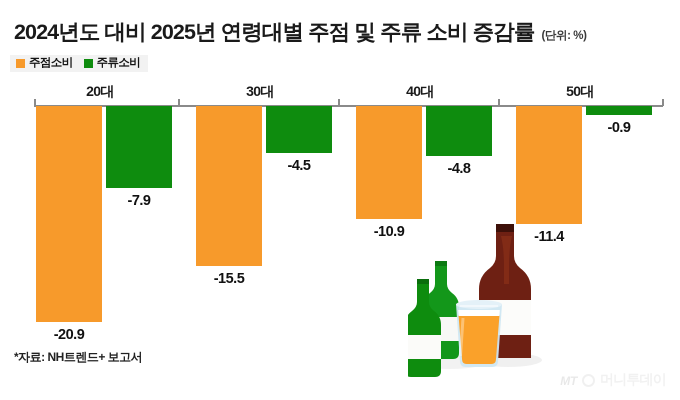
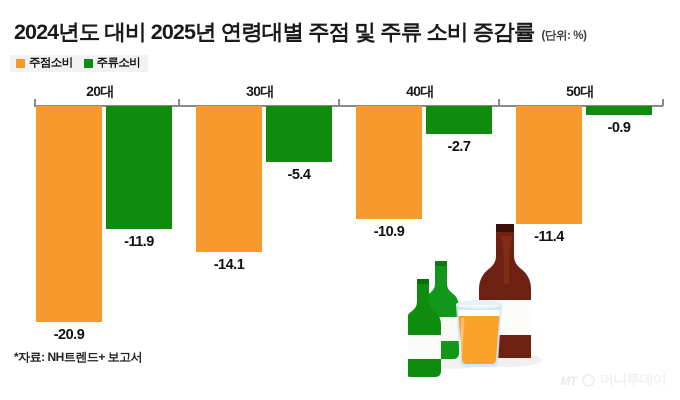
주류소비/20대: -7.9 -> -11.9
주점소비/30대: -15.5 -> -14.1
주류소비/30대: -4.5 -> -5.4
주류소비/40대: -4.8 -> -2.7
